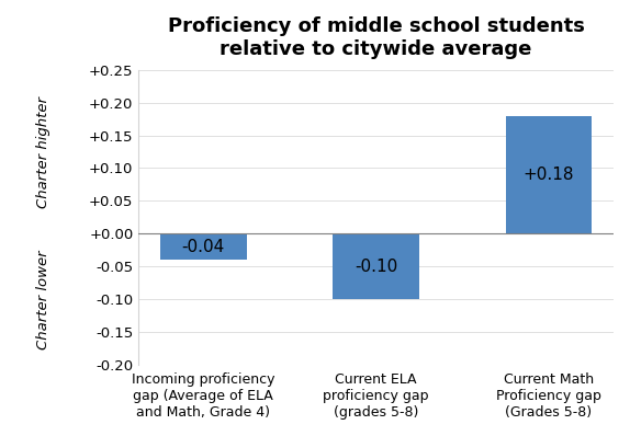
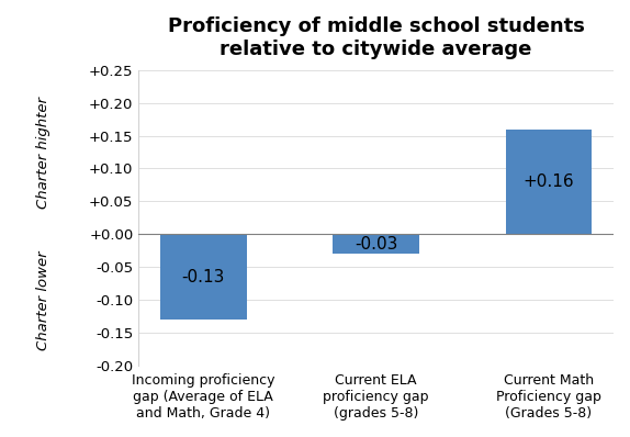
Incoming proficiency gap (Average of ELA and Math, Grade 4): -0.04 -> -0.13
Current ELA proficiency gap (grades 5-8): -0.10 -> -0.03
Current Math Proficiency gap (Grades 5-8): +0.18 -> +0.16
